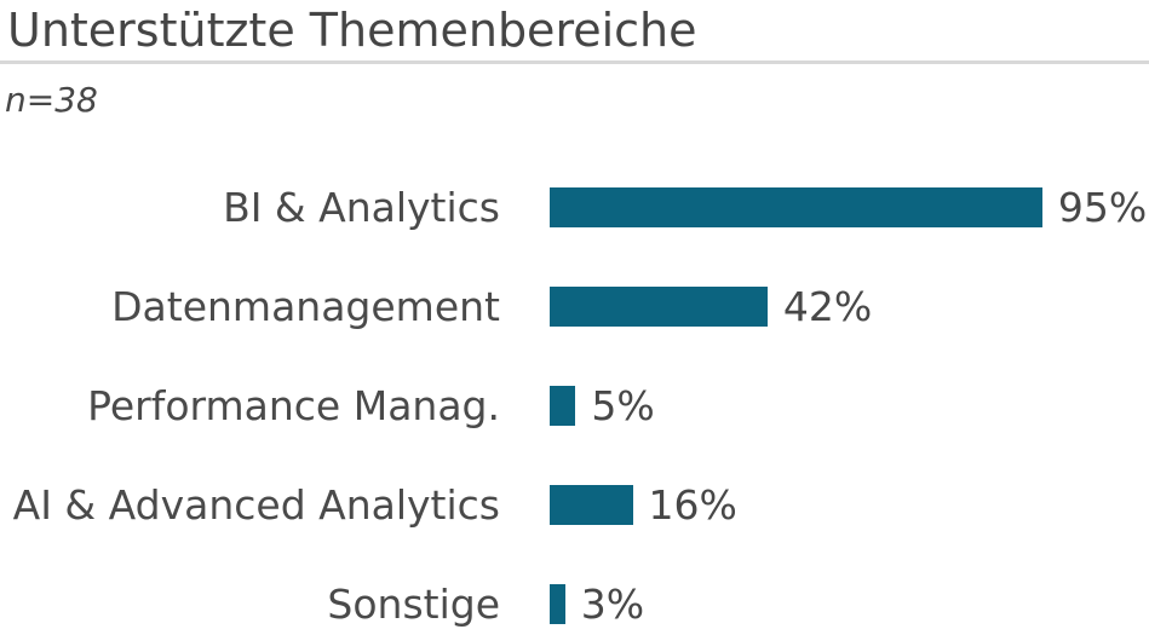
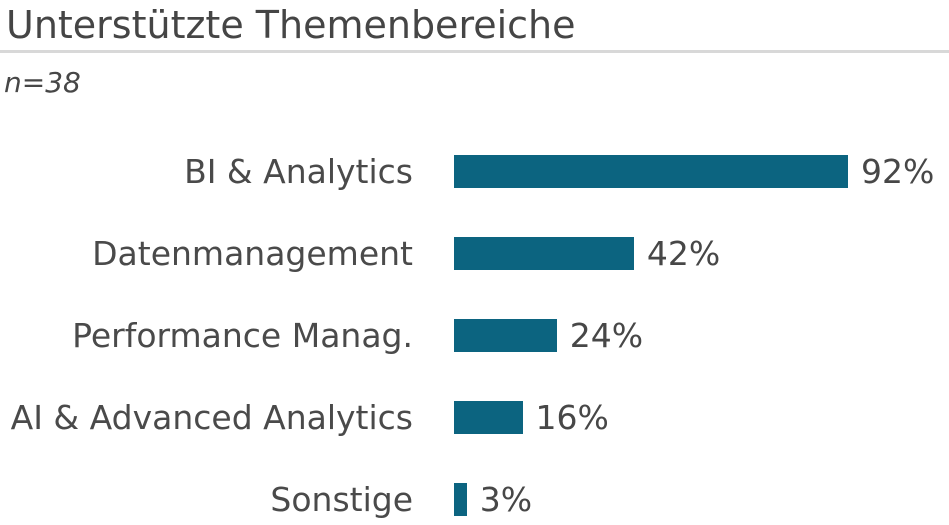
BI & Analytics: 95% -> 92%
Performance Manag.: 5% -> 24%
